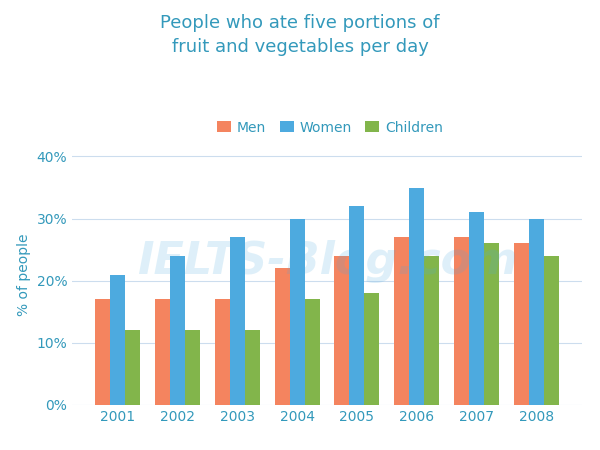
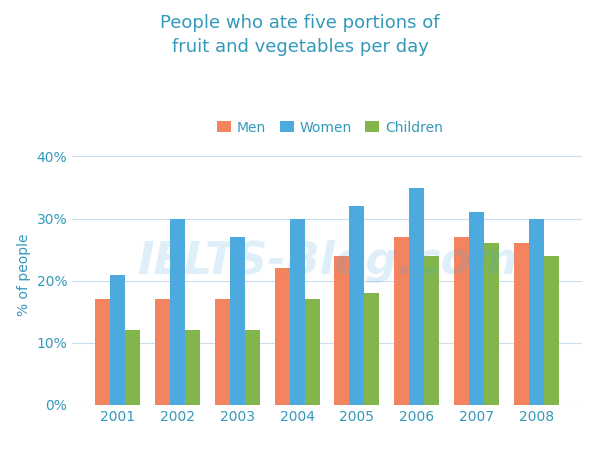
Women/2002: 24% -> 30%
